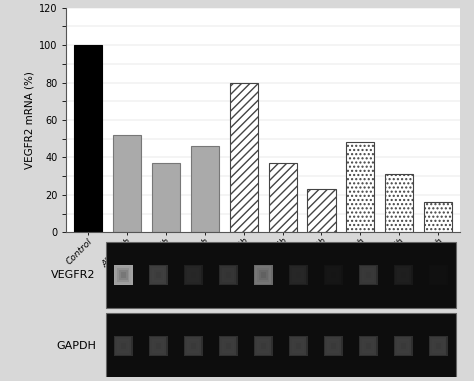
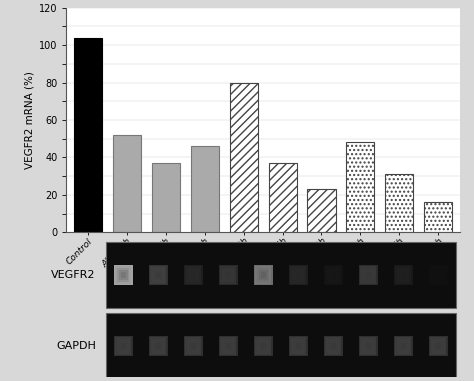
Control: 100 -> 104
